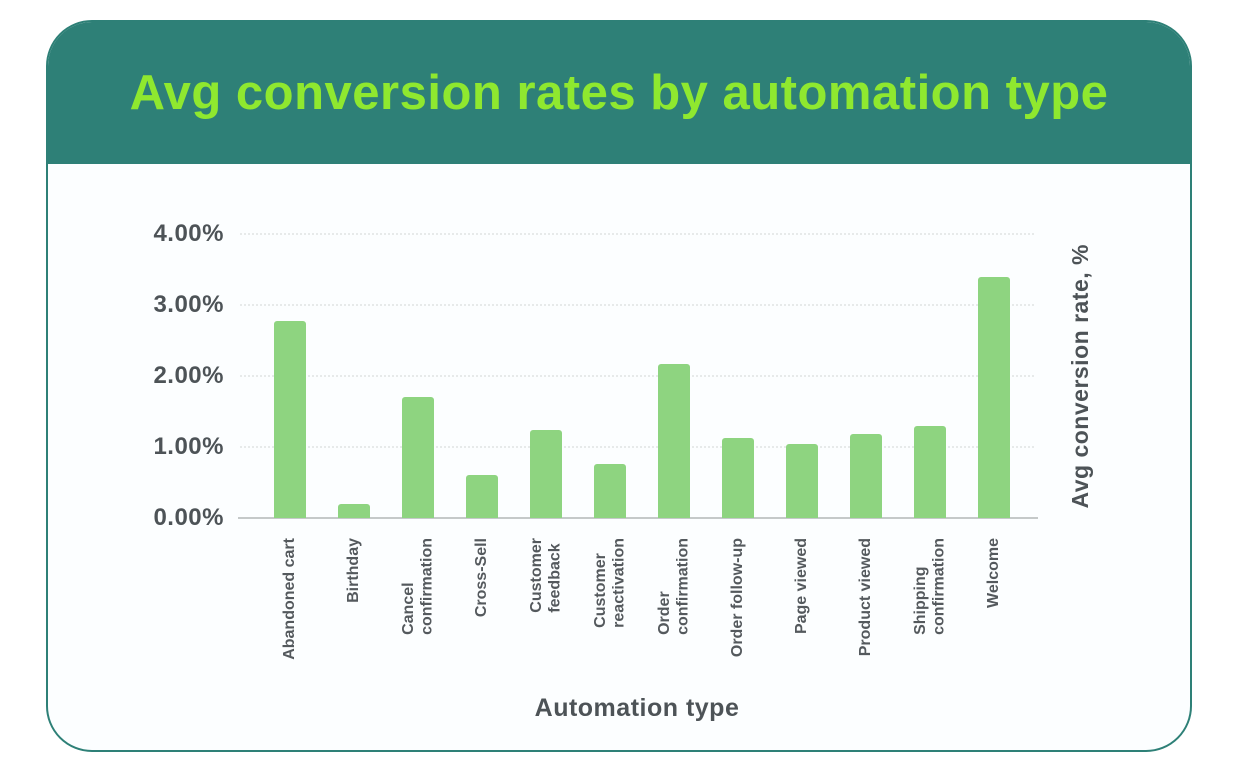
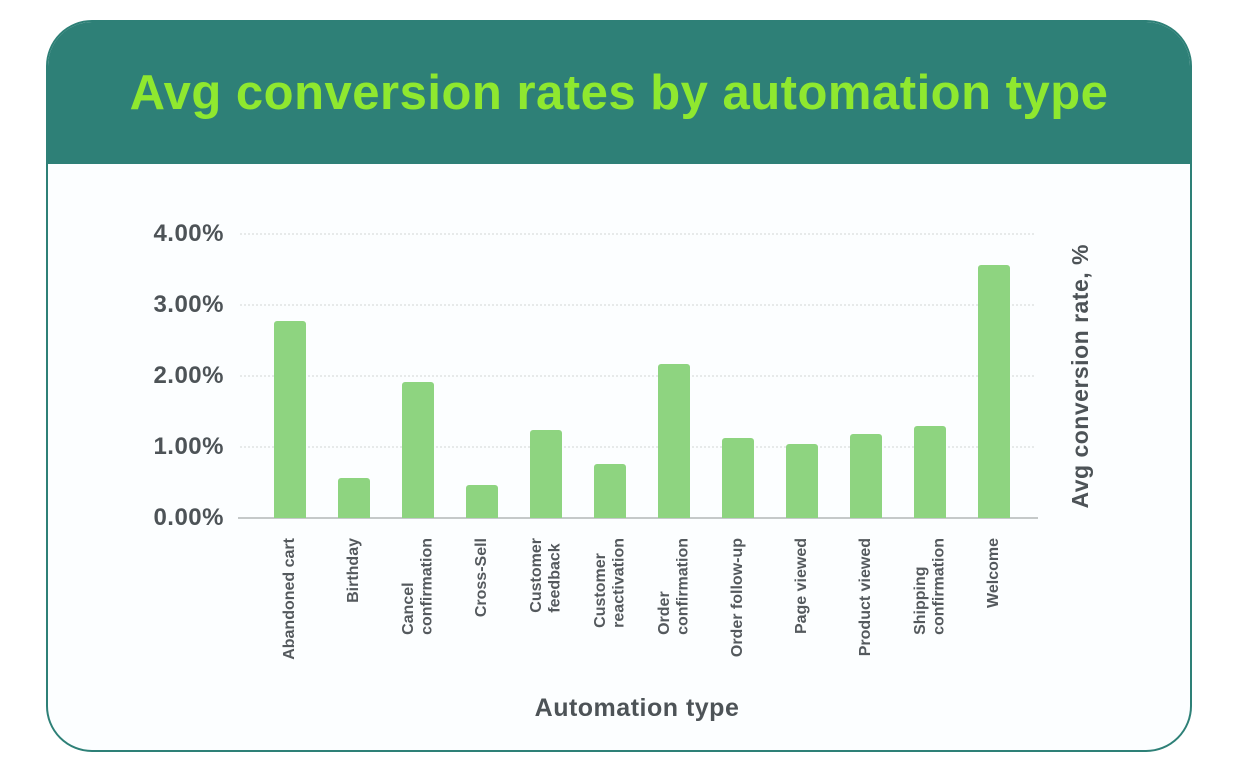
Birthday: 0.2% -> 0.6%
Cancel confirmation: 1.7% -> 1.9%
Cross-Sell: 0.6% -> 0.5%
Welcome: 3.4% -> 3.6%
